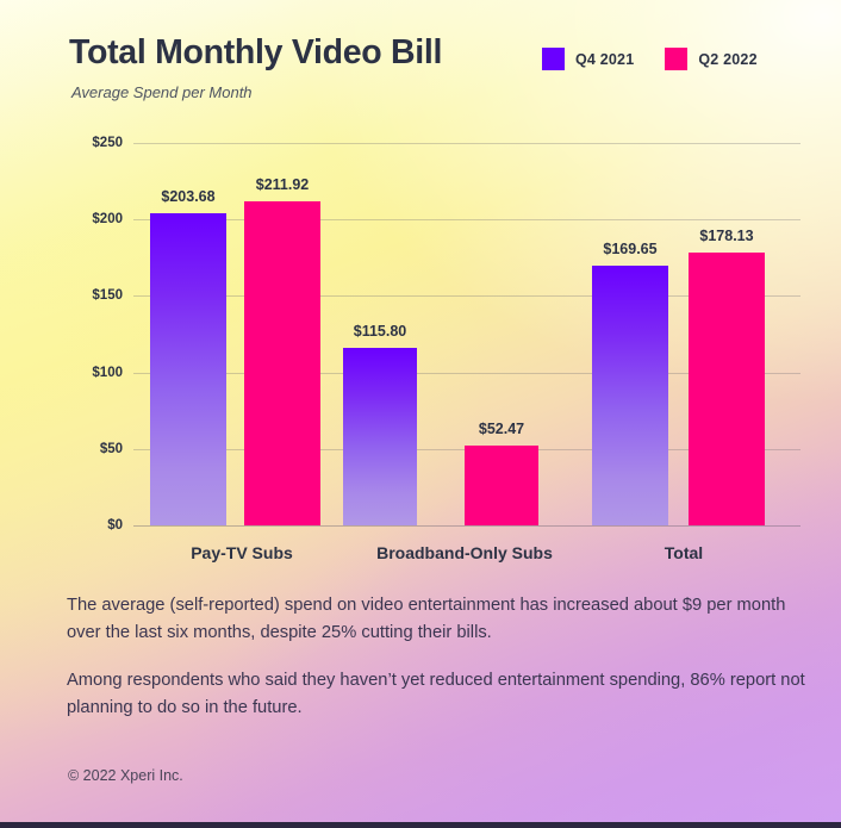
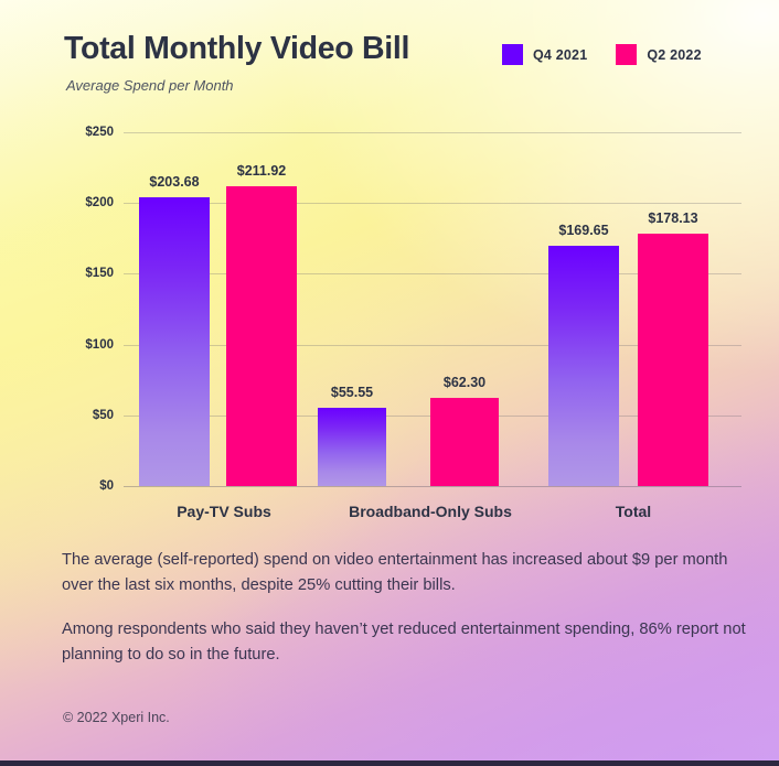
Q4 2021/Broadband-Only Subs: $115.80 -> $55.55
Q2 2022/Broadband-Only Subs: $52.47 -> $62.30
